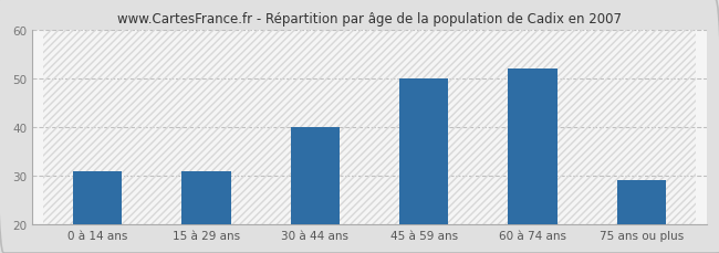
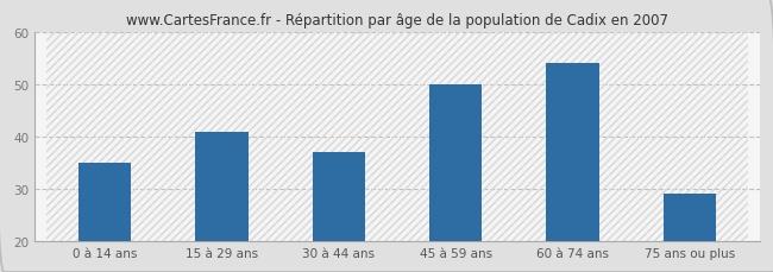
0 à 14 ans: 31 -> 35
15 à 29 ans: 31 -> 41
30 à 44 ans: 40 -> 37
60 à 74 ans: 52 -> 54
